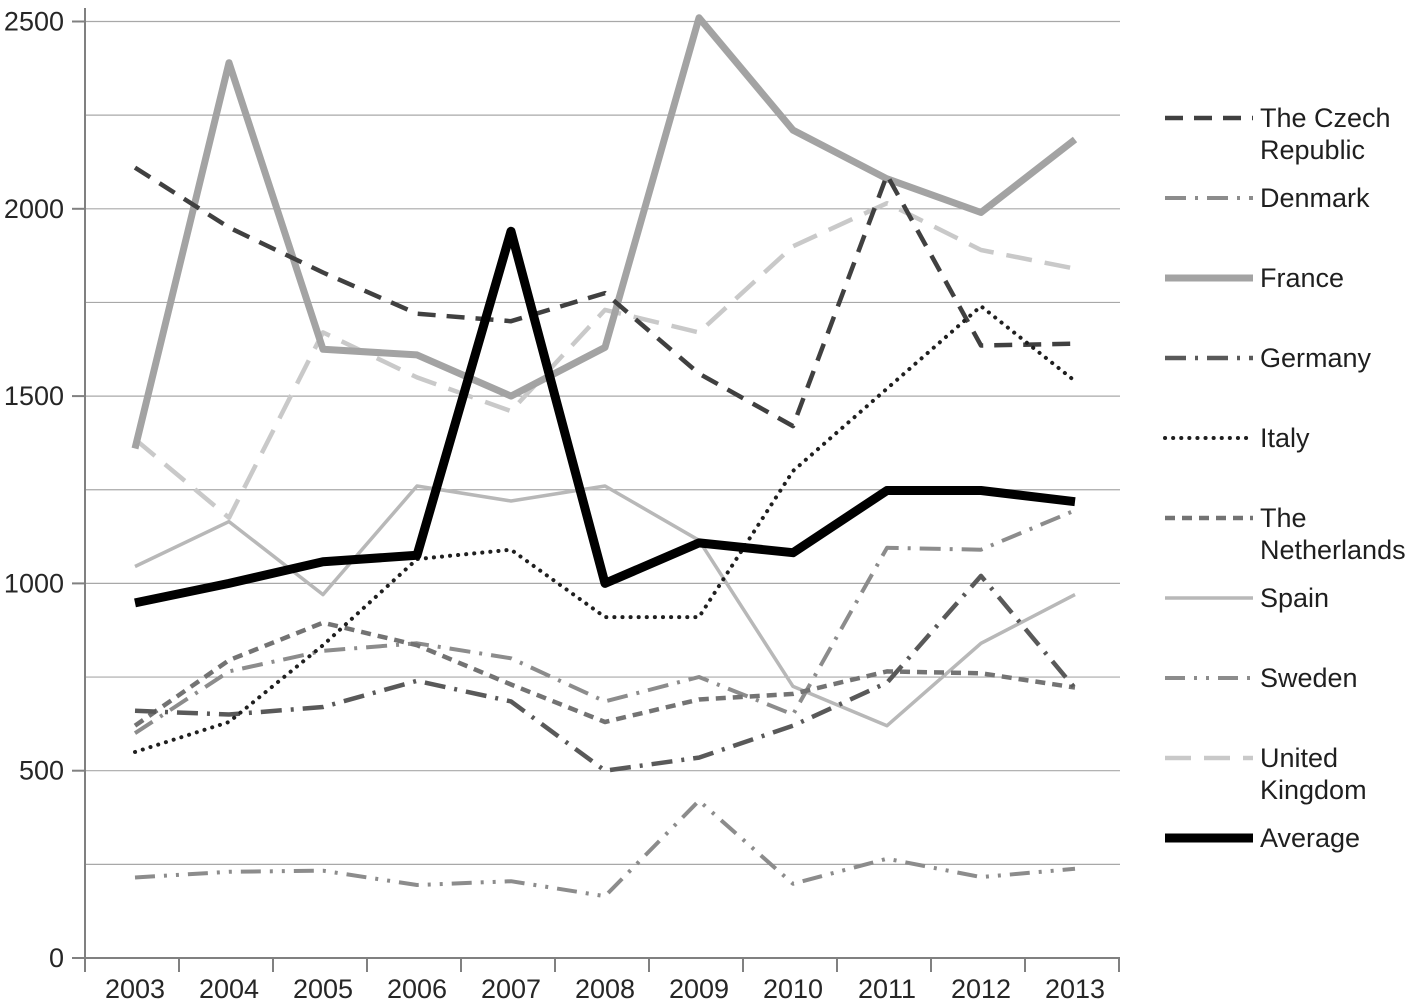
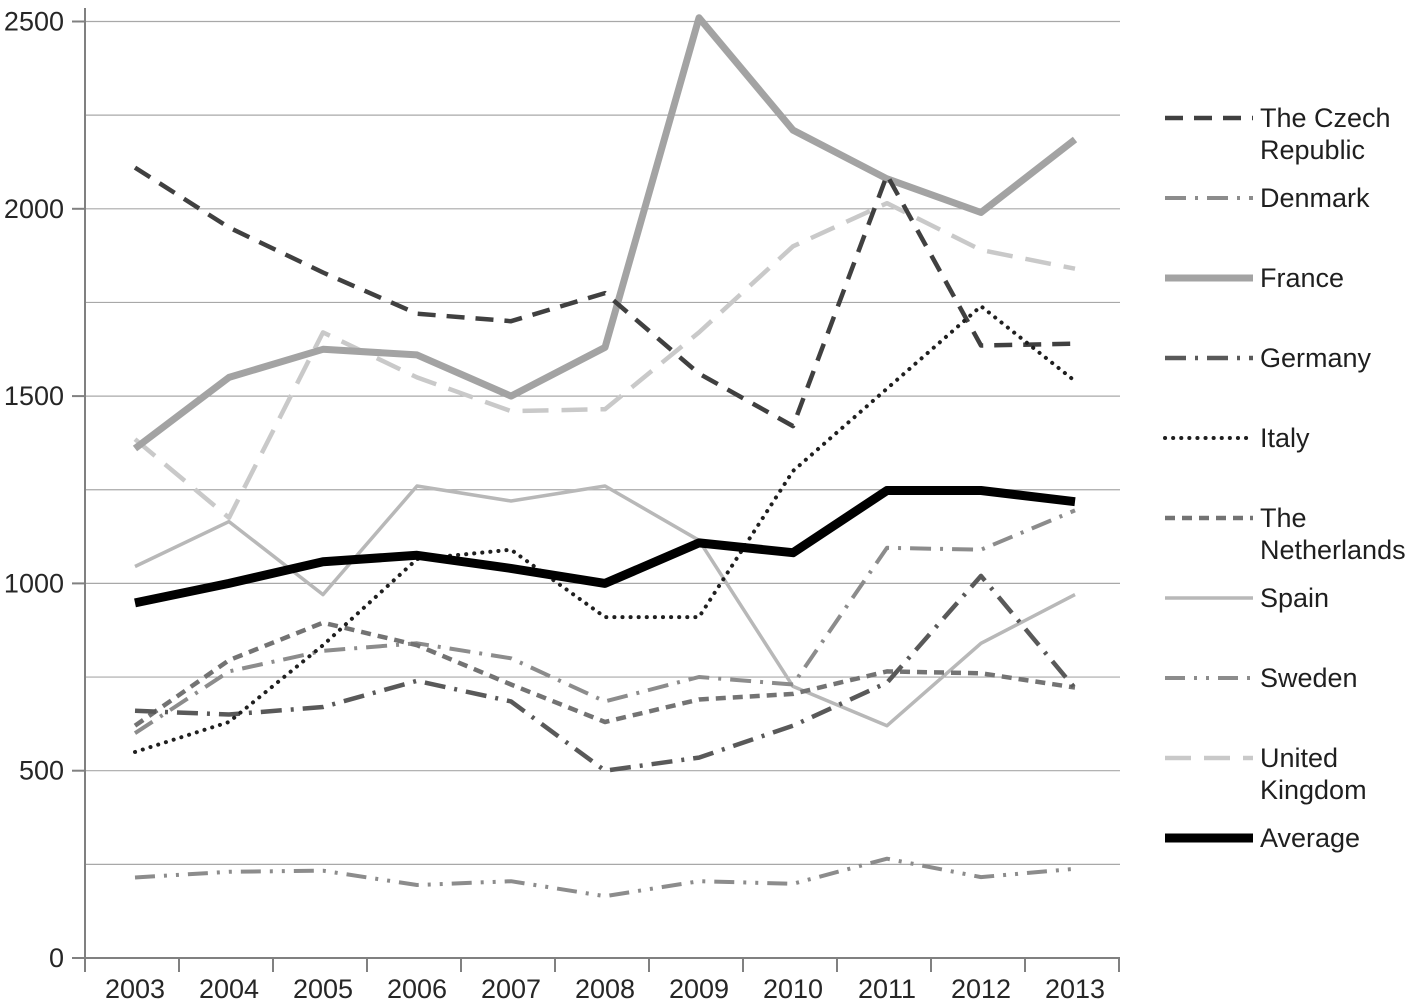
France/2004: 2390 -> 1550
Average/2007: 1940 -> 1040
United Kingdom/2008: 1730 -> 1460
Sweden/2009: 420 -> 200
Denmark/2010: 650 -> 730
